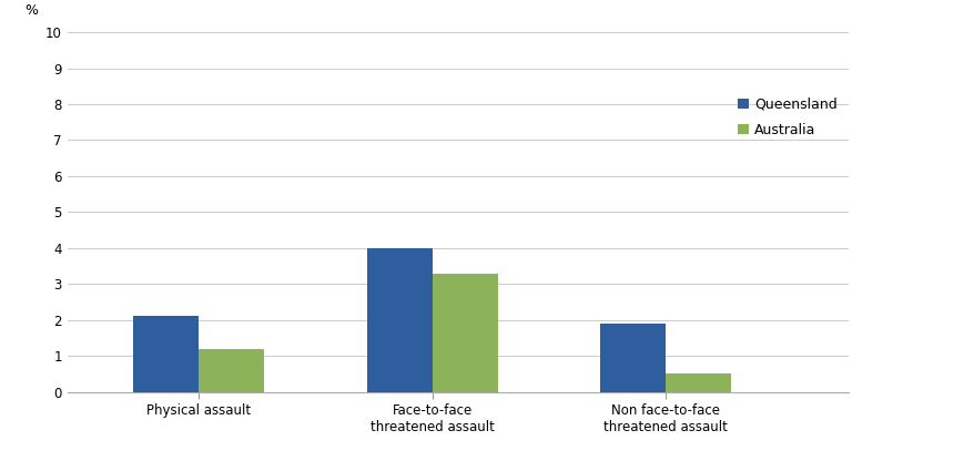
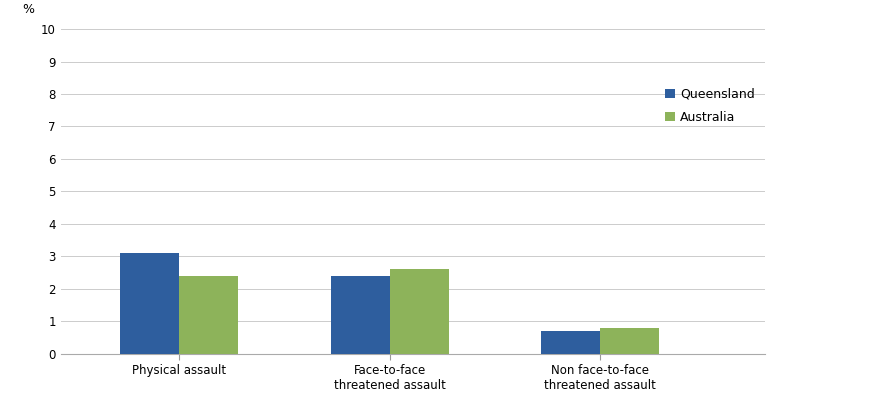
Queensland/Physical assault: 2.1 -> 3.1
Australia/Physical assault: 1.2 -> 2.4
Queensland/Face-to-face threatened assault: 4.0 -> 2.4
Australia/Face-to-face threatened assault: 3.3 -> 2.6
Queensland/Non face-to-face threatened assault: 1.9 -> 0.7
Australia/Non face-to-face threatened assault: 0.5 -> 0.8
